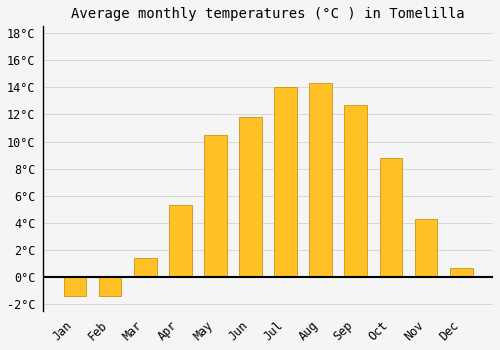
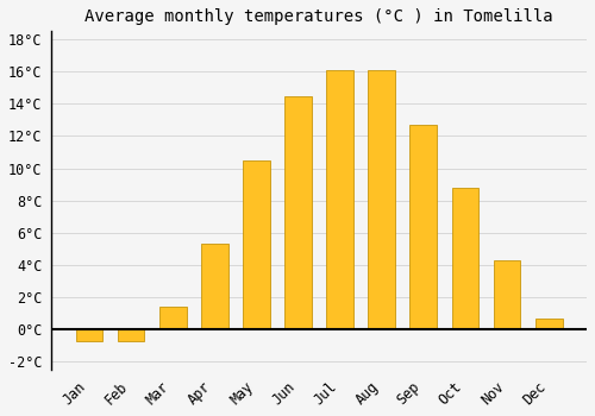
Jan: -1.4°C -> -0.7°C
Feb: -1.4°C -> -0.7°C
Jun: 11.8°C -> 14.5°C
Jul: 14.0°C -> 16.1°C
Aug: 14.3°C -> 16.1°C
